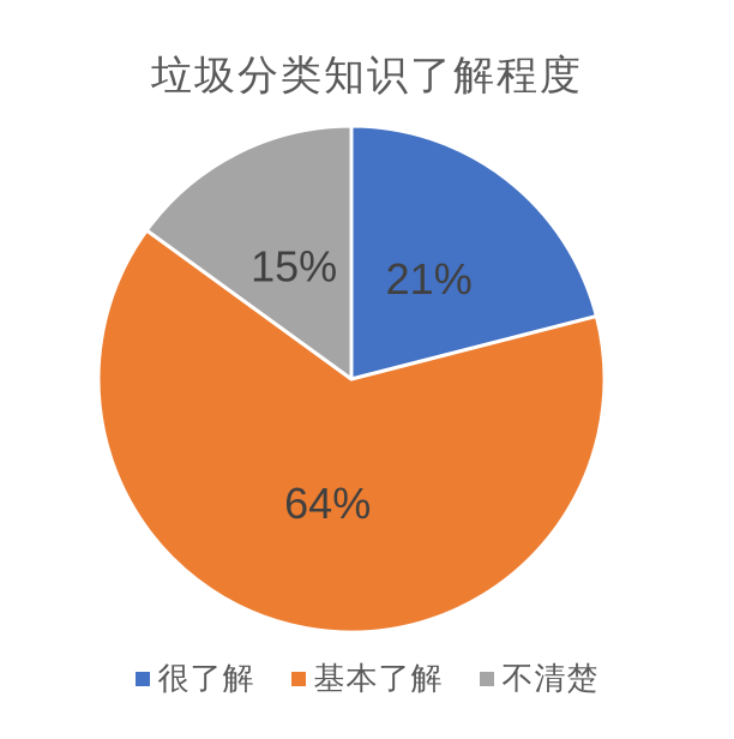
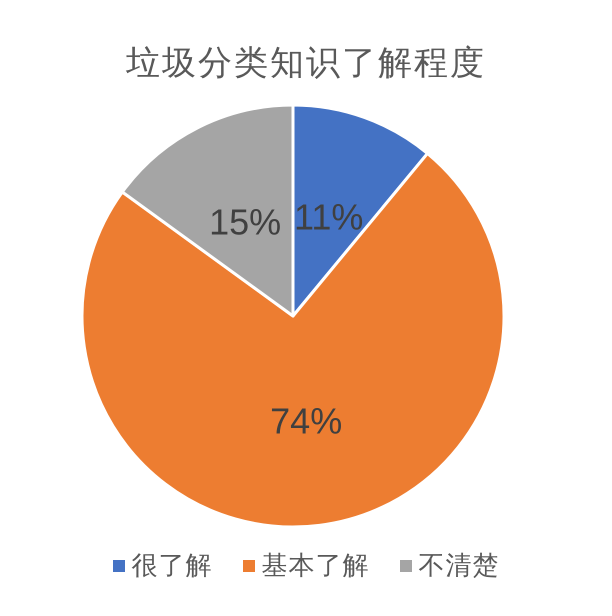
很了解: 21% -> 11%
基本了解: 64% -> 74%
